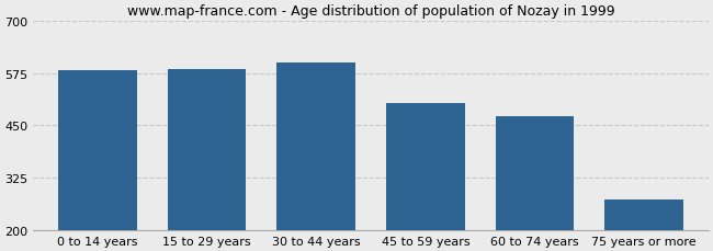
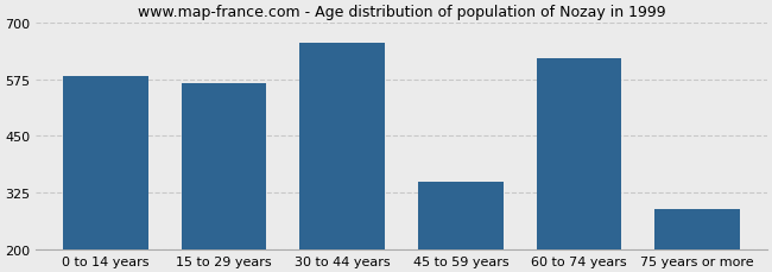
15 to 29 years: 583 -> 565
30 to 44 years: 601 -> 655
45 to 59 years: 502 -> 350
60 to 74 years: 472 -> 620
75 years or more: 272 -> 290
